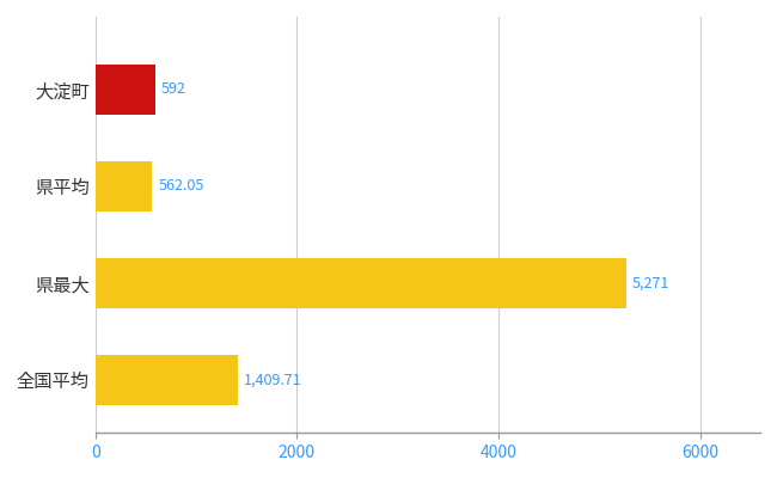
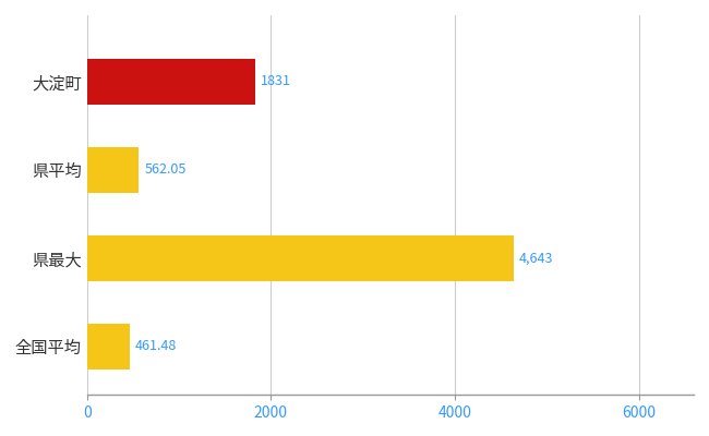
大淀町: 592 -> 1831
県最大: 5,271 -> 4,643
全国平均: 1,409.71 -> 461.48
